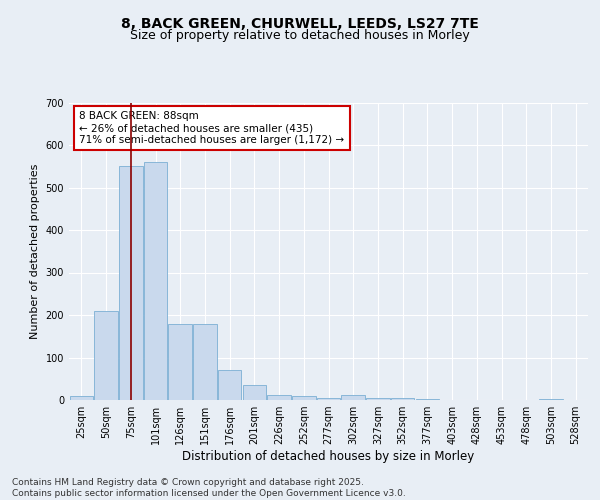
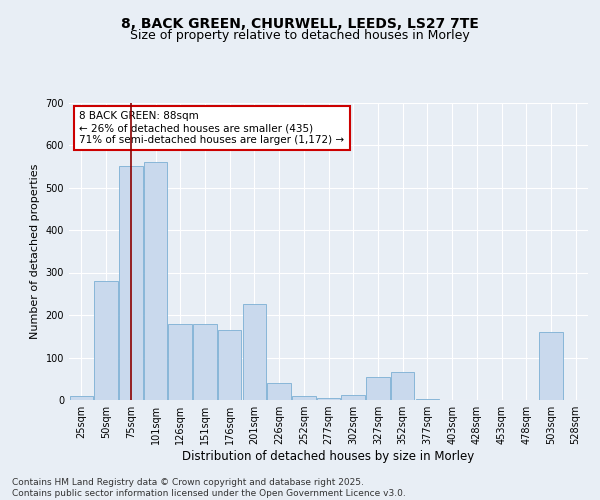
50sqm: 210 -> 280
176sqm: 70 -> 165
201sqm: 35 -> 225
226sqm: 12 -> 40
327sqm: 5 -> 55
352sqm: 5 -> 65
503sqm: 3 -> 160
